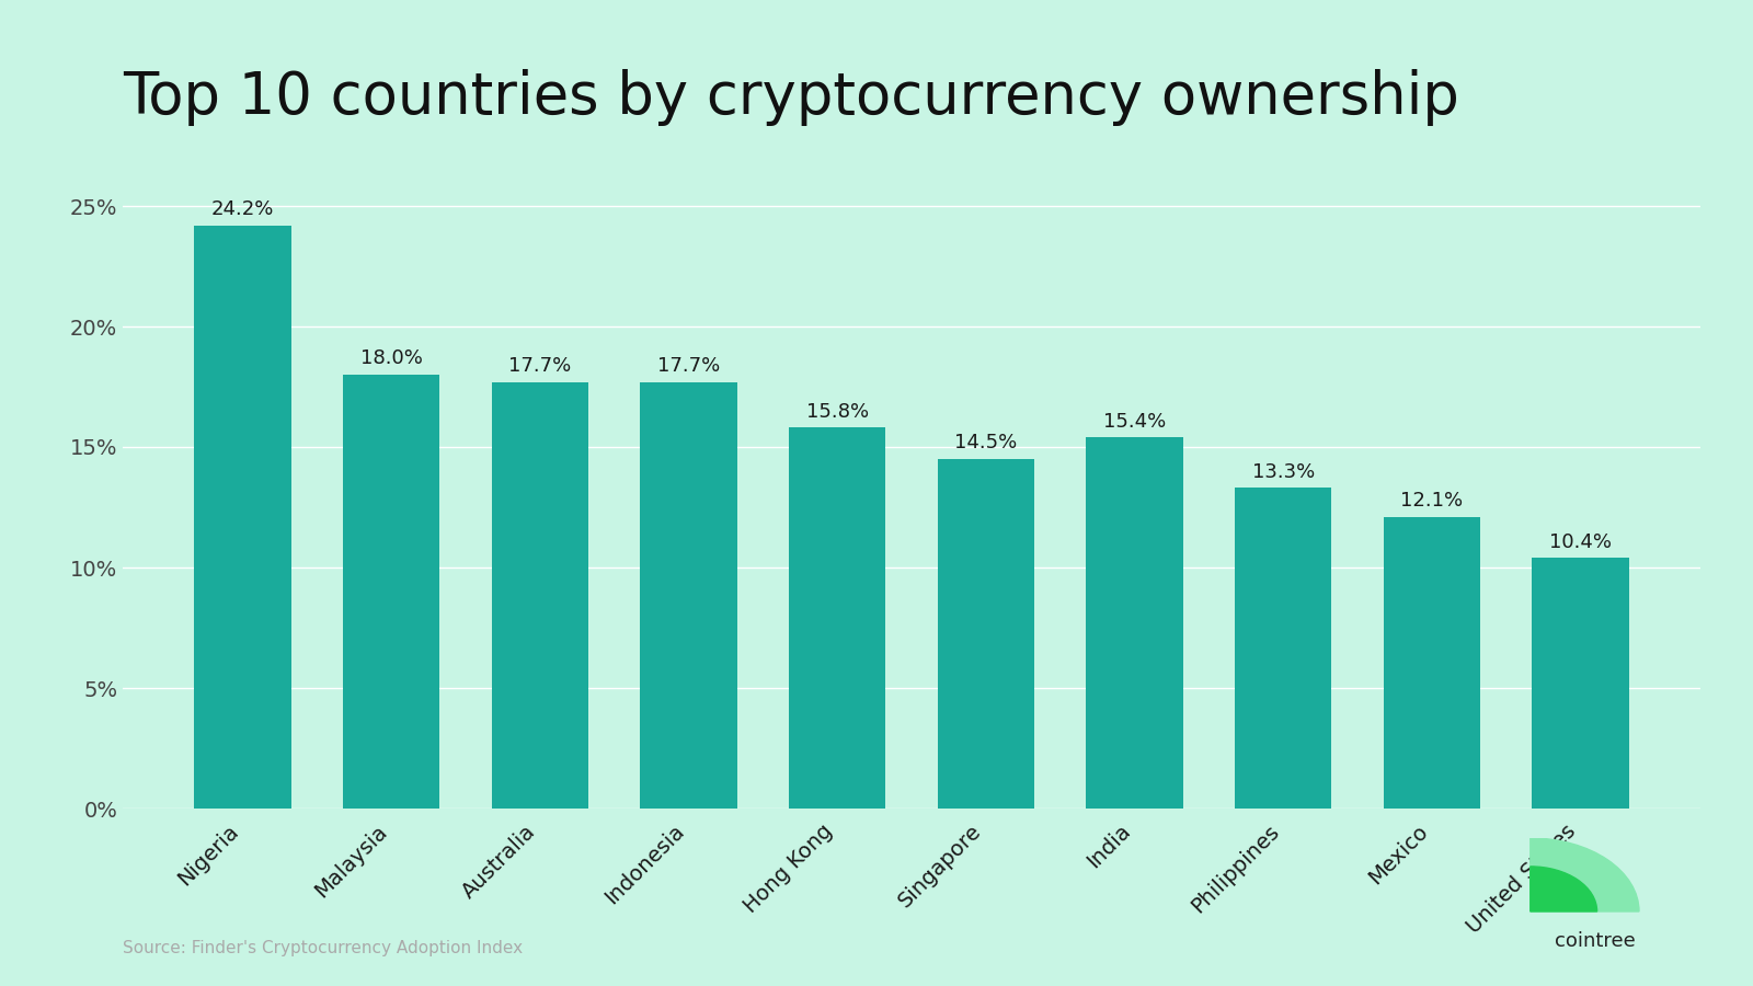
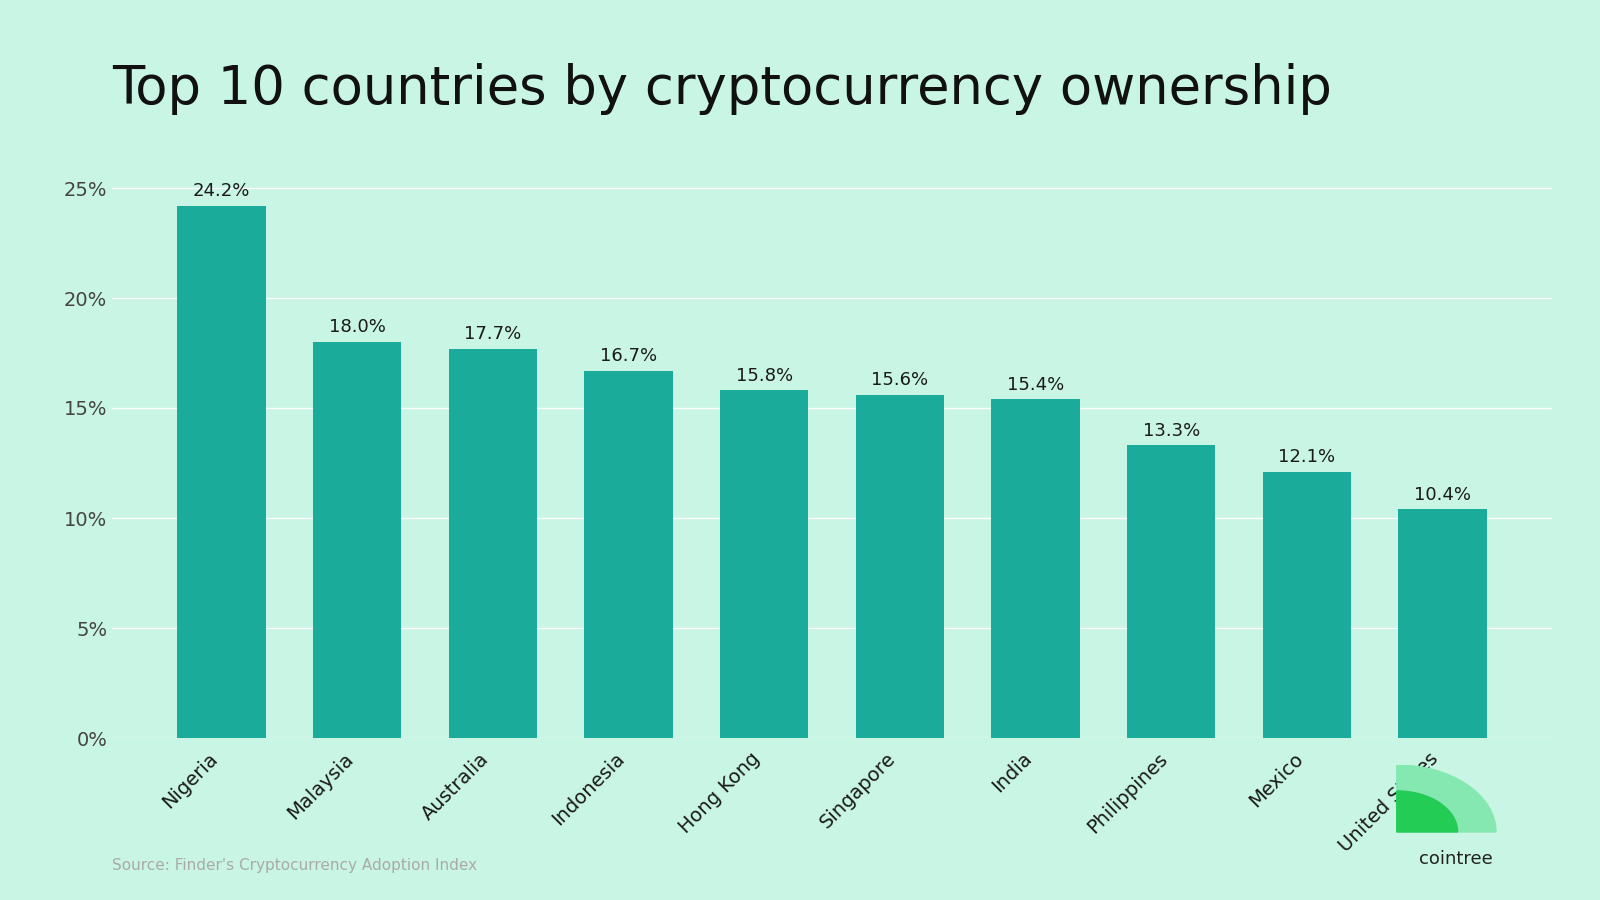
Indonesia: 17.7% -> 16.7%
Singapore: 14.5% -> 15.6%
